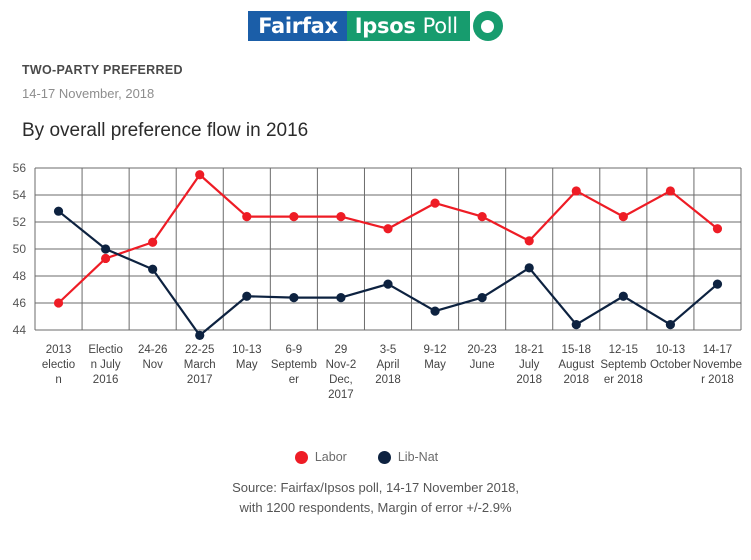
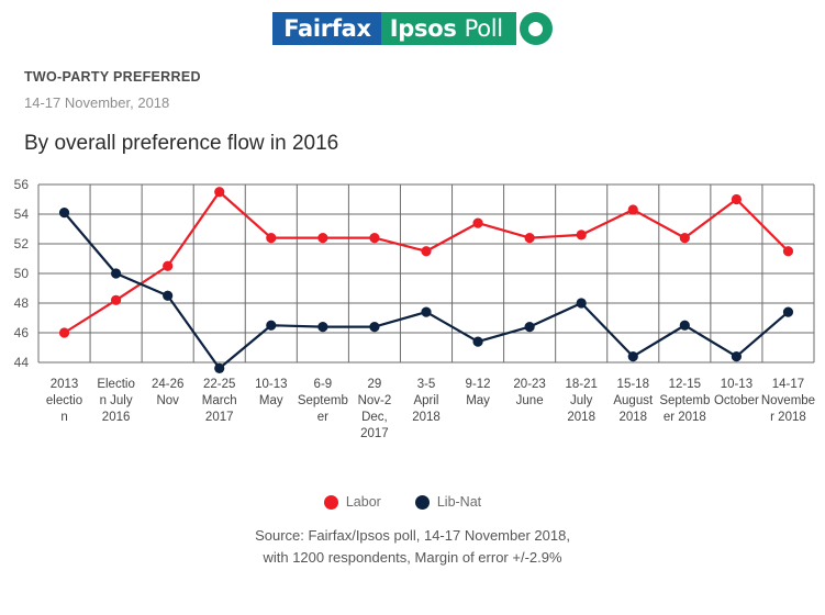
Lib-Nat/2013 election: 52.8 -> 54.1
Labor/Election July 2016: 49.3 -> 48.2
Labor/18-21 July 2018: 50.6 -> 52.6
Lib-Nat/18-21 July 2018: 48.6 -> 48.0
Labor/10-13 October: 54.3 -> 55.0
